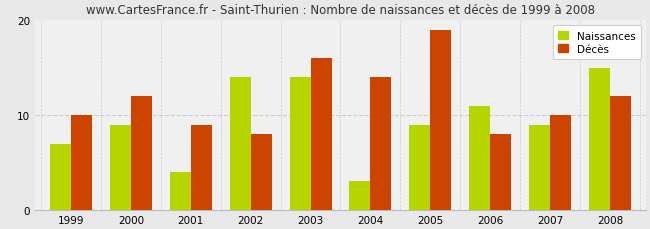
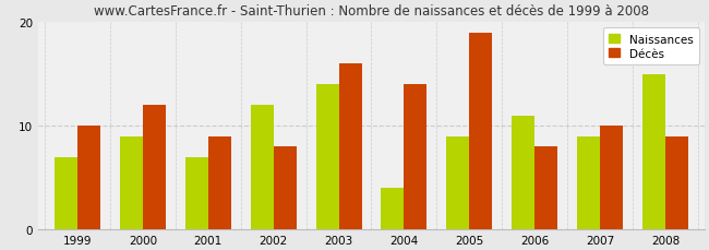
Naissances/2001: 4 -> 7
Naissances/2002: 14 -> 12
Naissances/2004: 3 -> 4
Décès/2008: 12 -> 9
